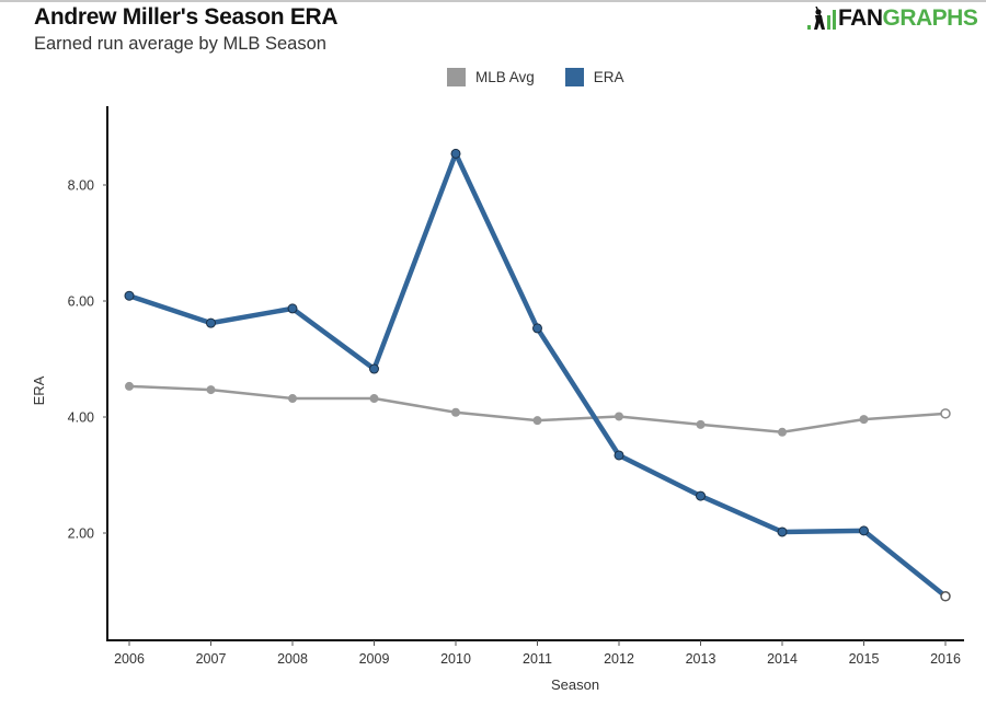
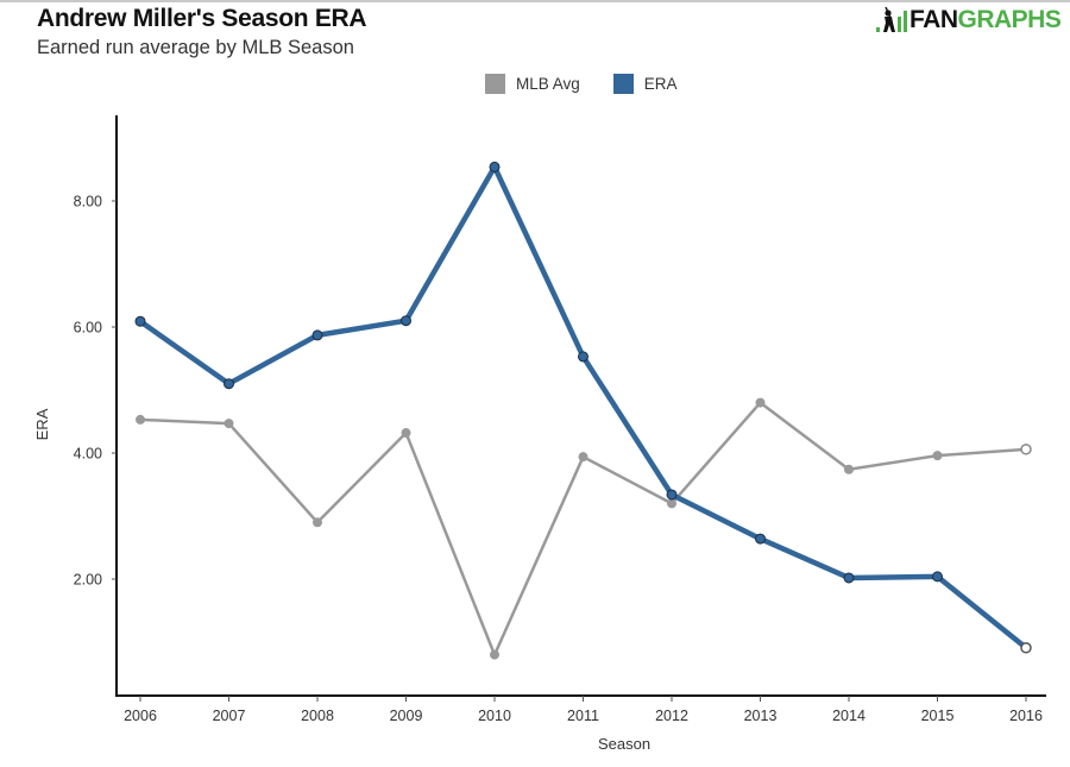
ERA/2007: 5.6 -> 5.1
MLB Avg/2008: 4.3 -> 2.9
ERA/2009: 4.8 -> 6.1
MLB Avg/2010: 4.1 -> 0.8
MLB Avg/2012: 4.0 -> 3.2
MLB Avg/2013: 3.9 -> 4.8
